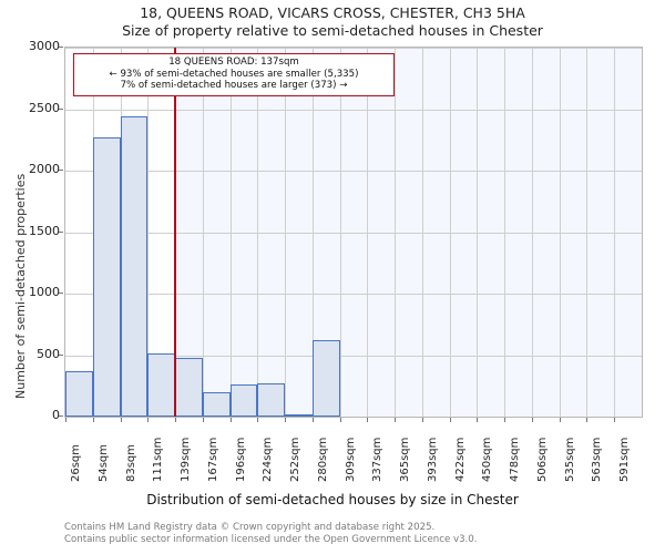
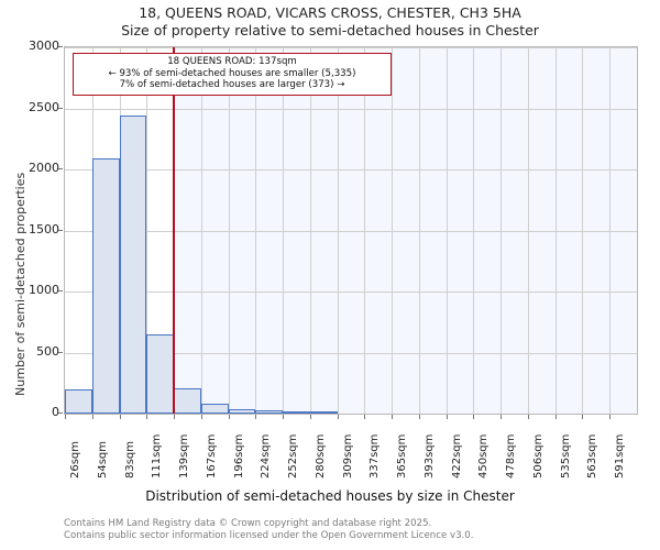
26sqm: 370 -> 200
54sqm: 2270 -> 2090
111sqm: 510 -> 650
139sqm: 480 -> 200
167sqm: 200 -> 80
196sqm: 260 -> 40
224sqm: 270 -> 20
280sqm: 620 -> 10
